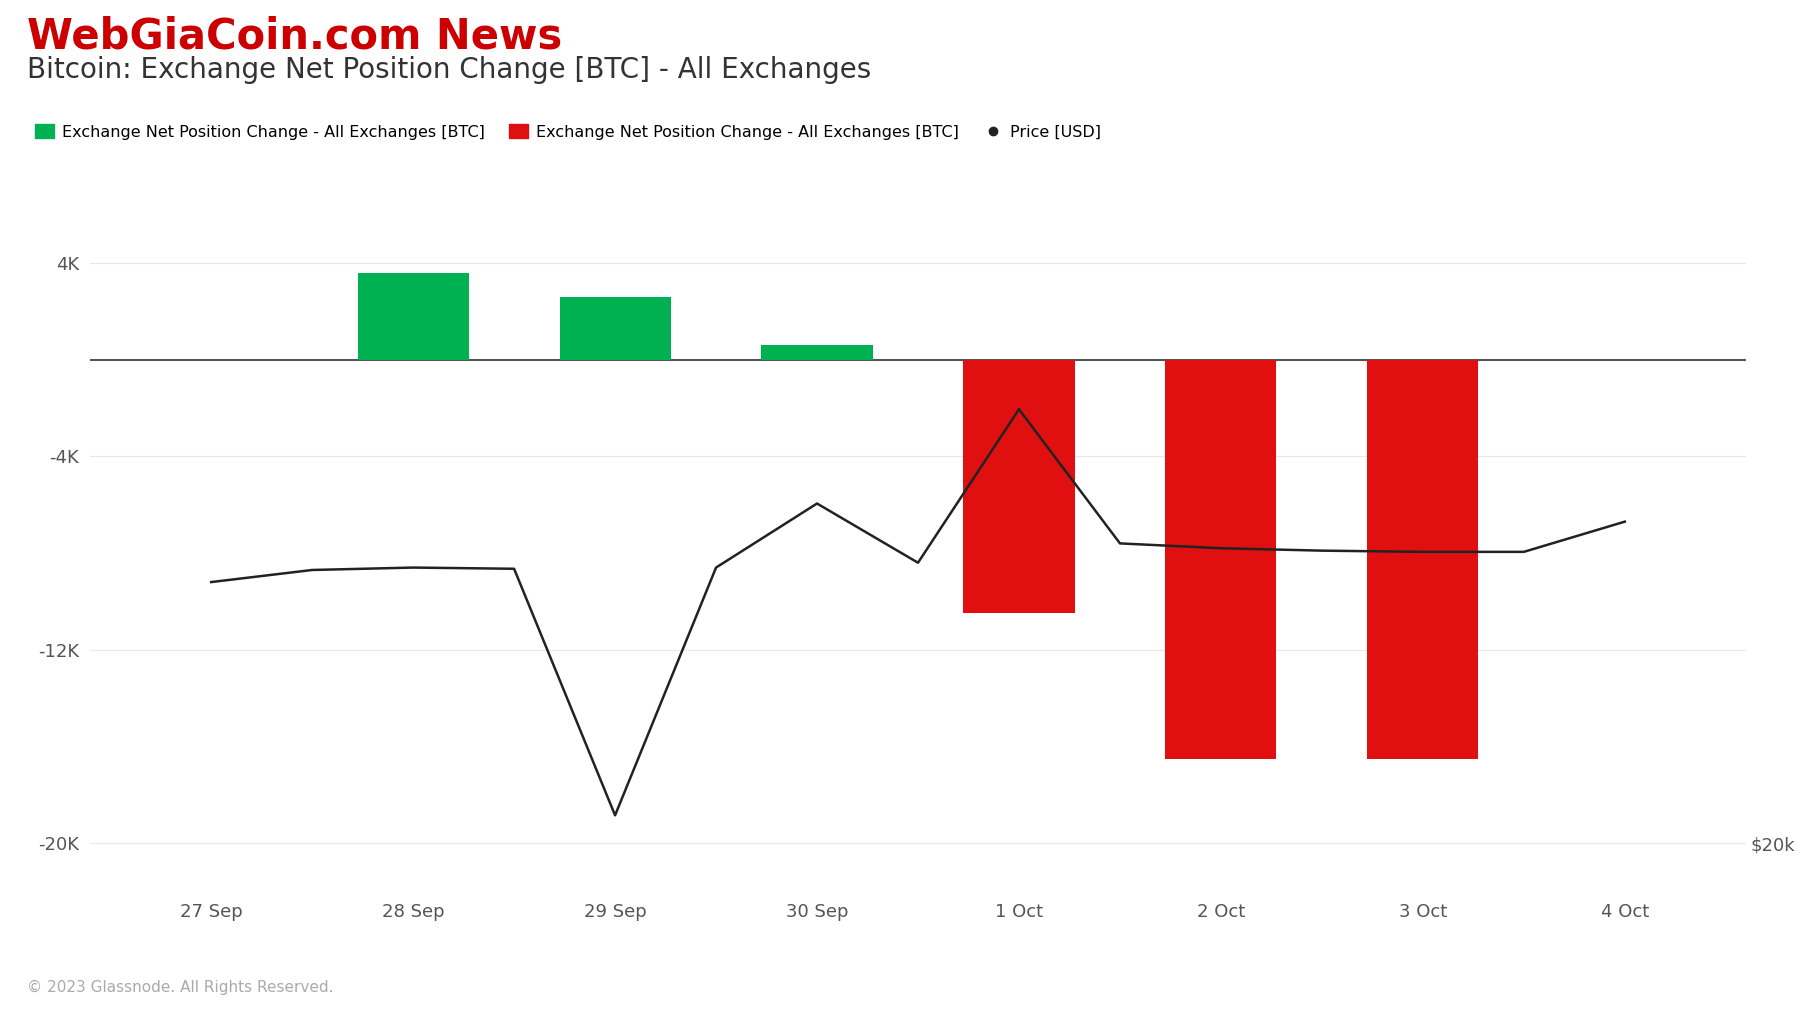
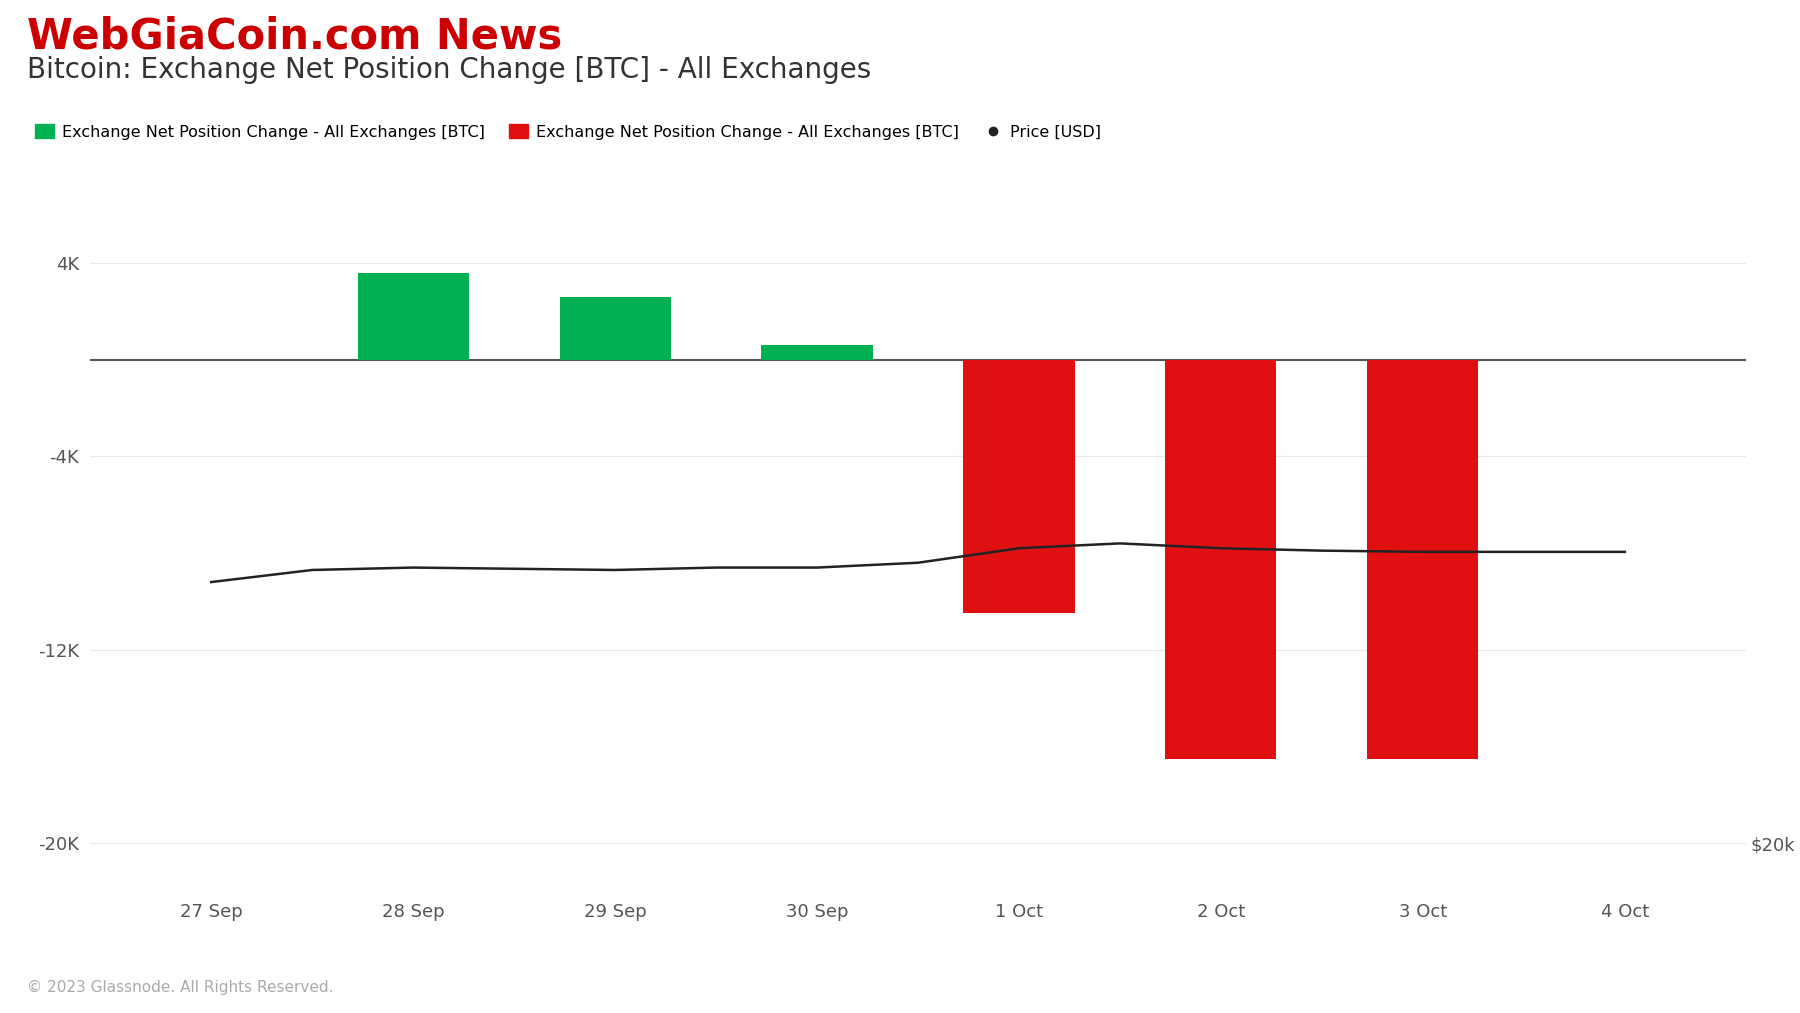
Price [USD]/29 Sep: -18.85K -> -8.70K
Price [USD]/30 Sep: -5.95K -> -8.60K
Price [USD]/1 Oct: -2.05K -> -7.80K
Price [USD]/4 Oct: -6.70K -> -7.95K
